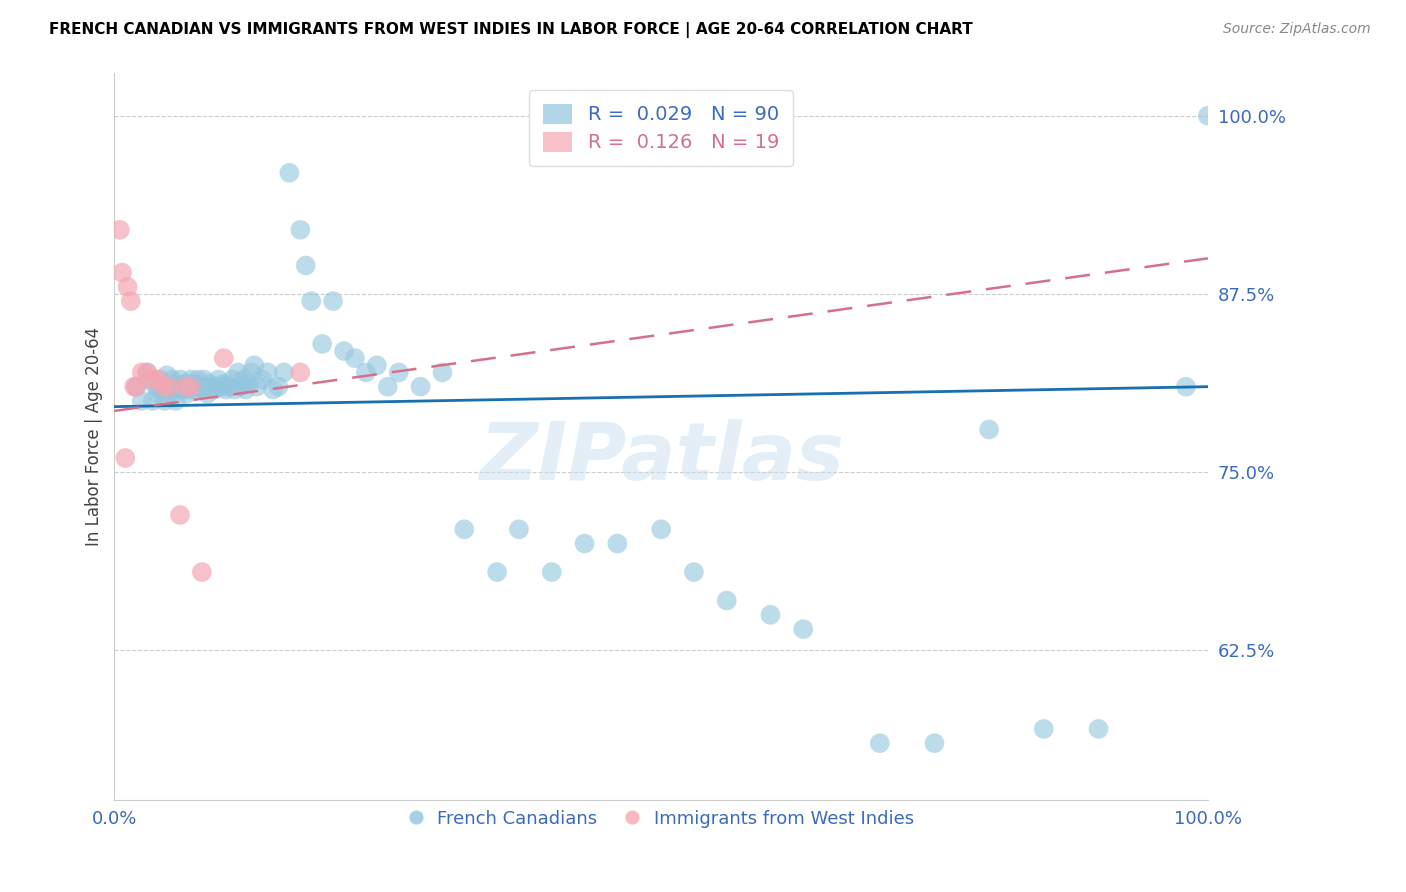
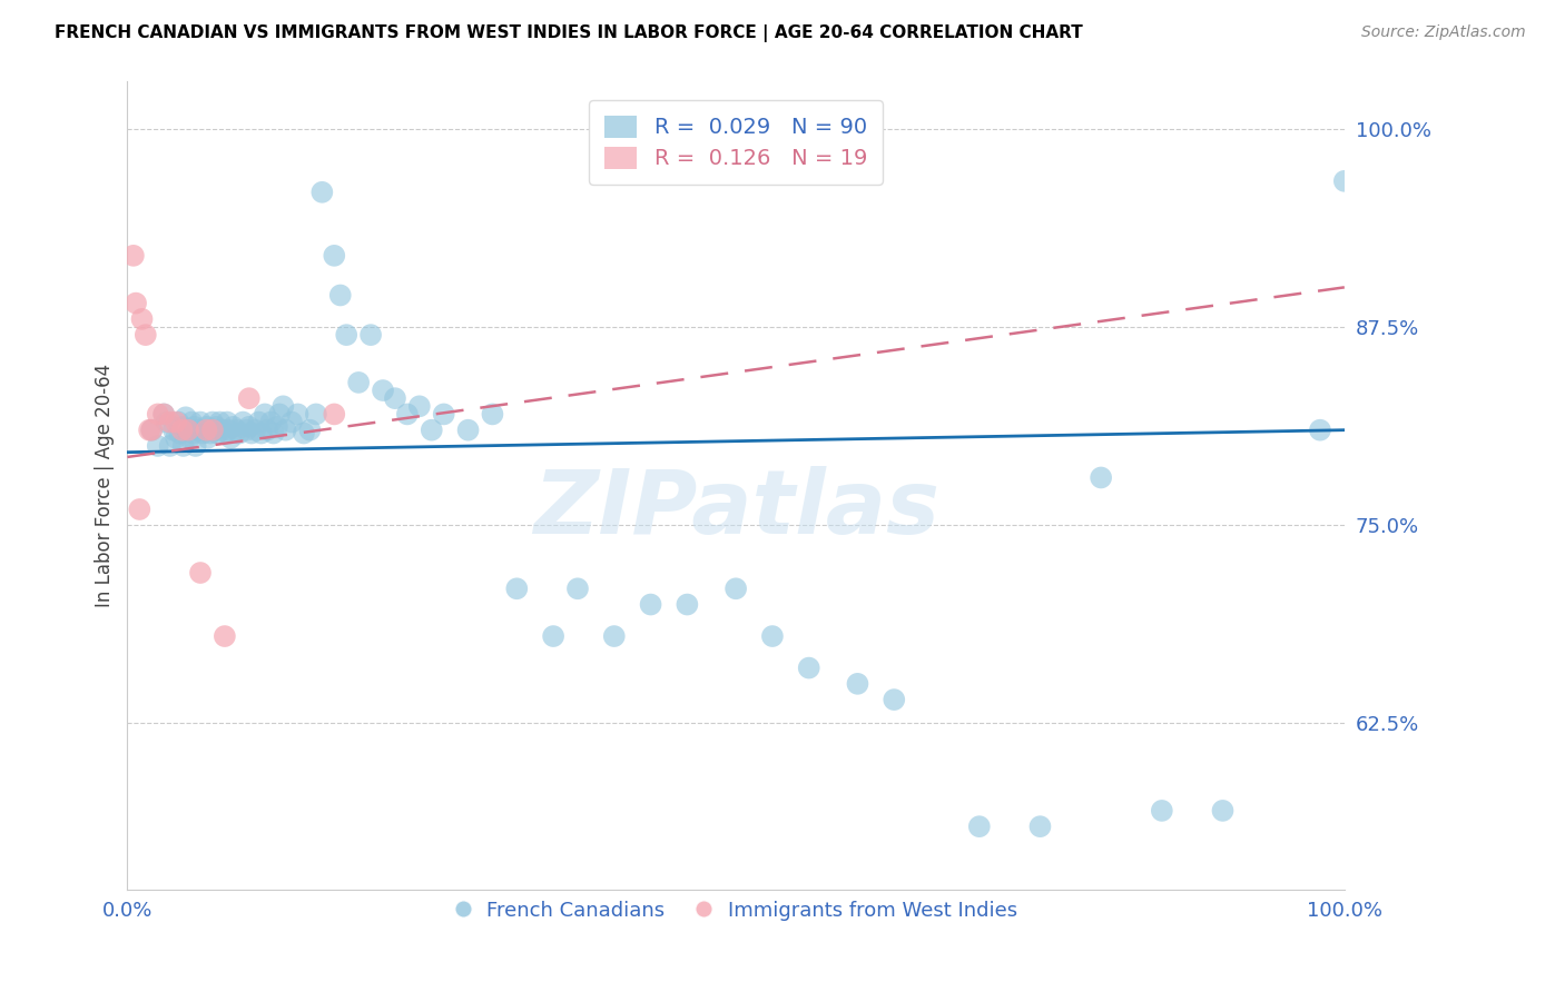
French Canadians/100.0%: 100.0% -> 96.7%
